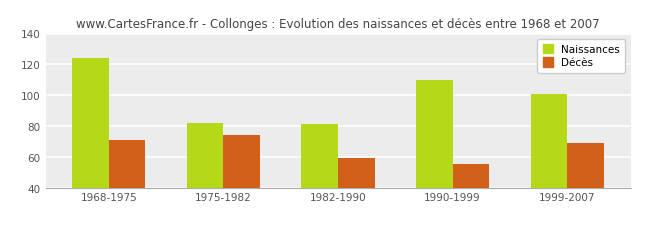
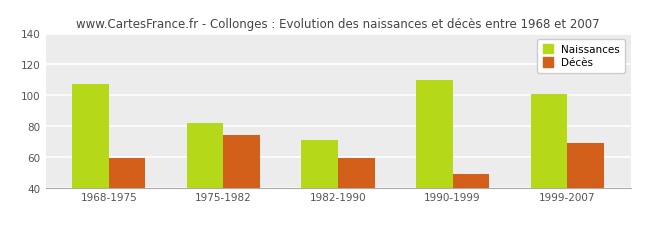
Naissances/1968-1975: 124 -> 107
Décès/1968-1975: 71 -> 59
Naissances/1982-1990: 81 -> 71
Décès/1990-1999: 55 -> 49
